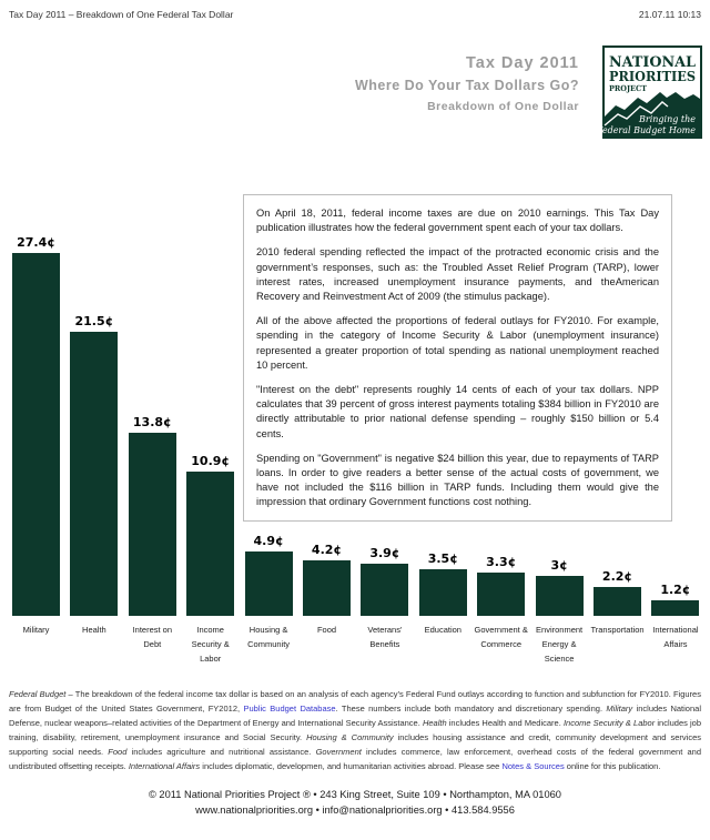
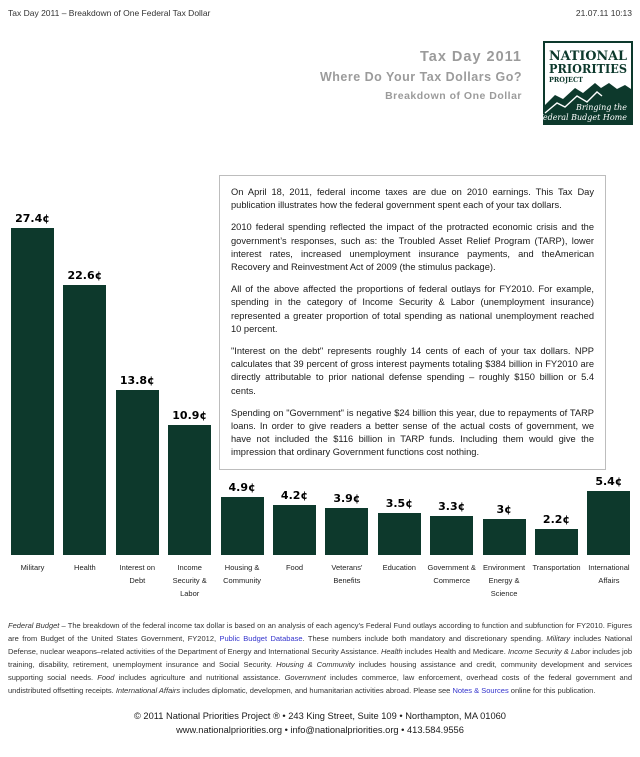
Health: 21.5 -> 22.6
International Affairs: 1.2 -> 5.4
